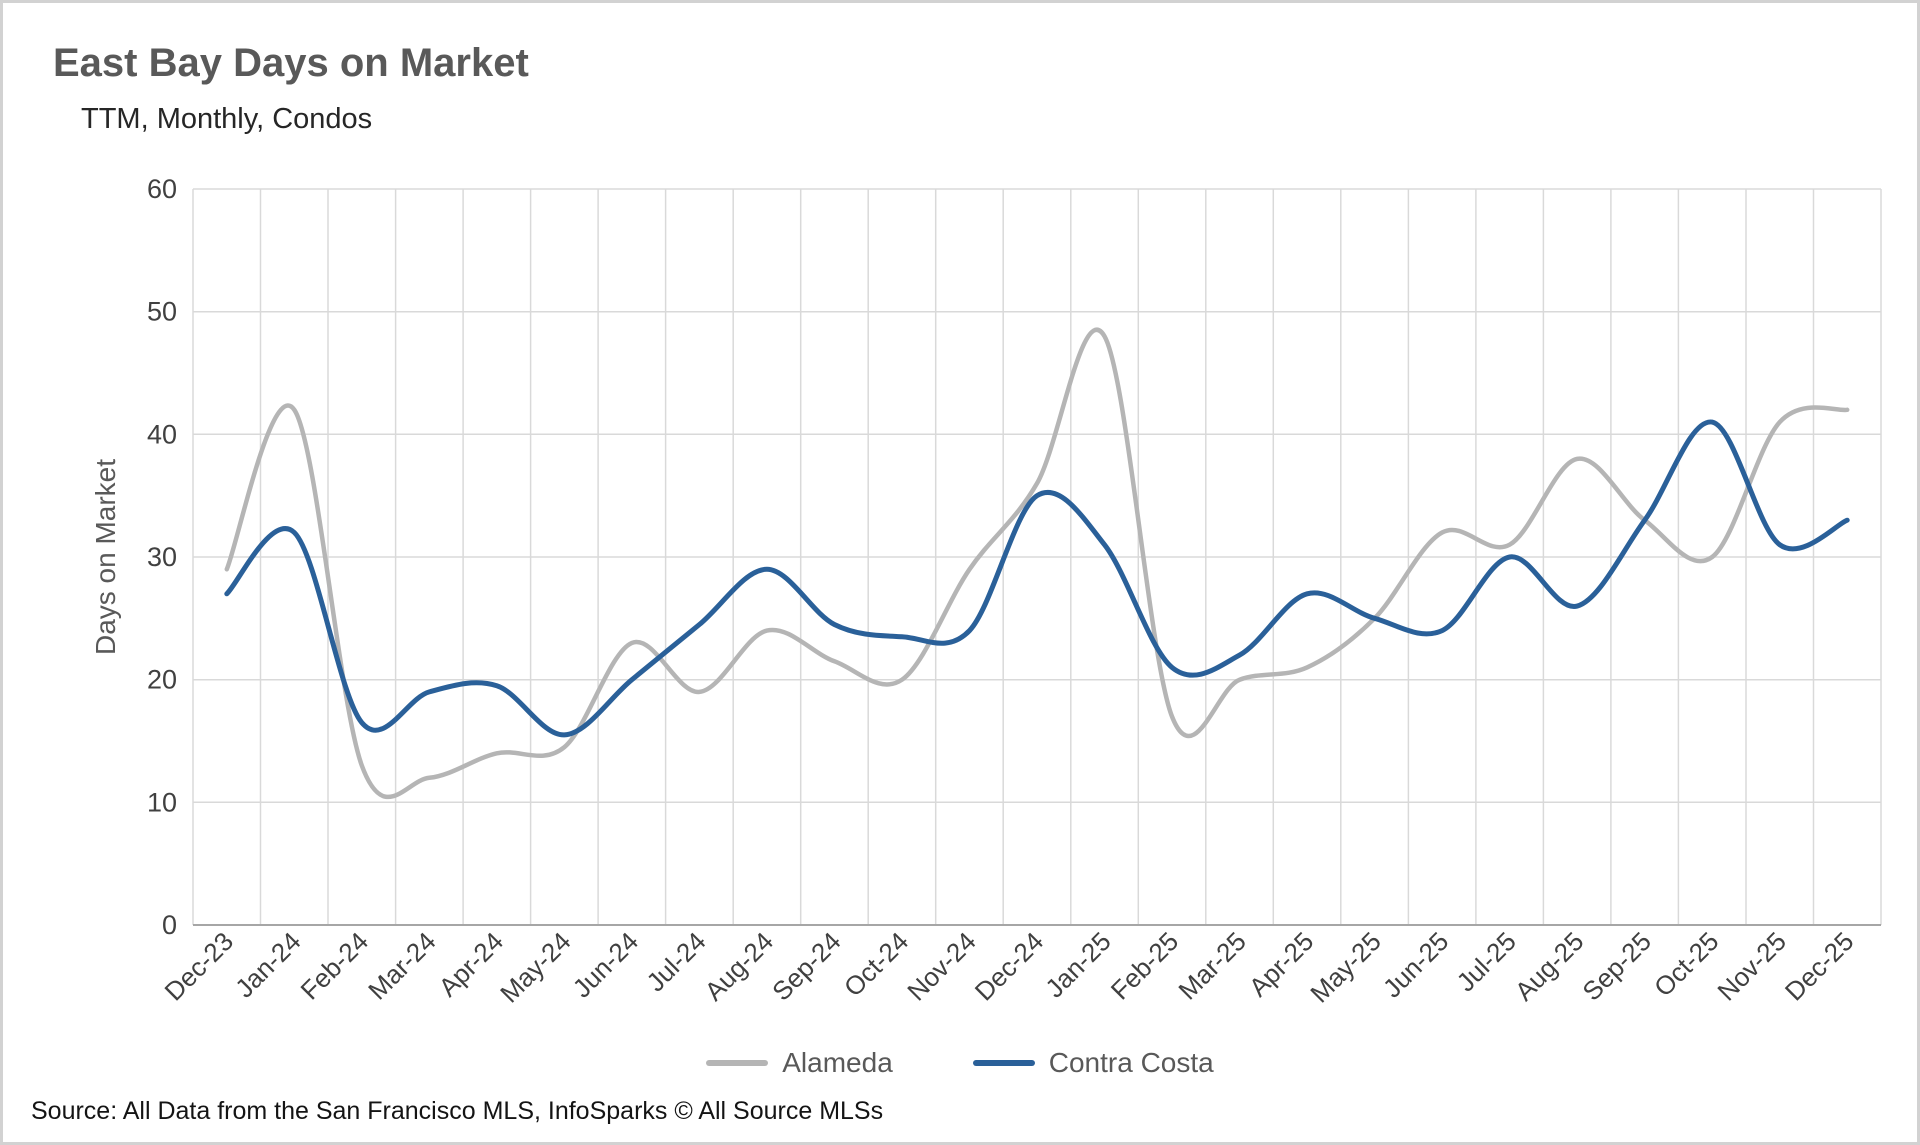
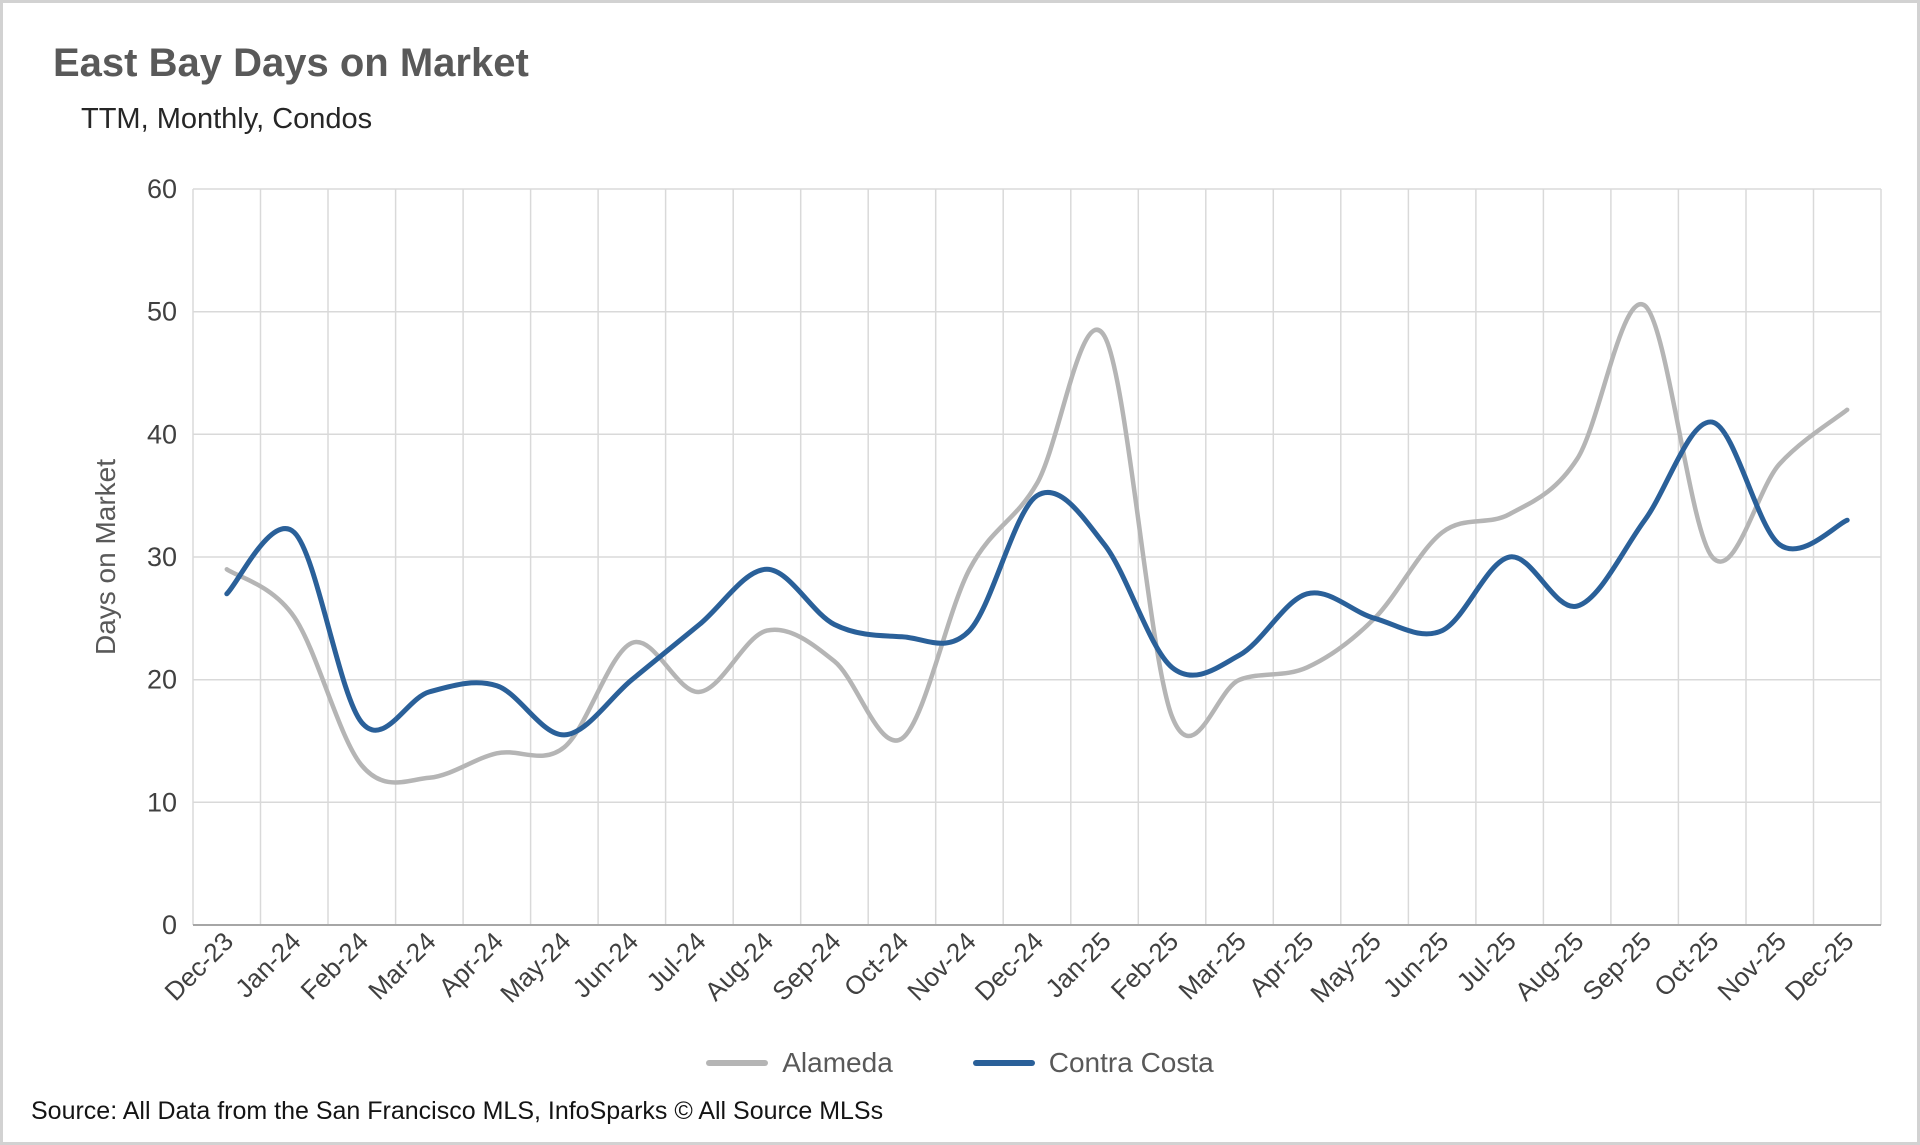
Alameda/Jan-24: 42.0 -> 25.1
Alameda/Oct-24: 20.0 -> 15.2
Alameda/Jul-25: 31.0 -> 33.5
Alameda/Sep-25: 33.0 -> 50.5
Alameda/Nov-25: 41.0 -> 37.6
